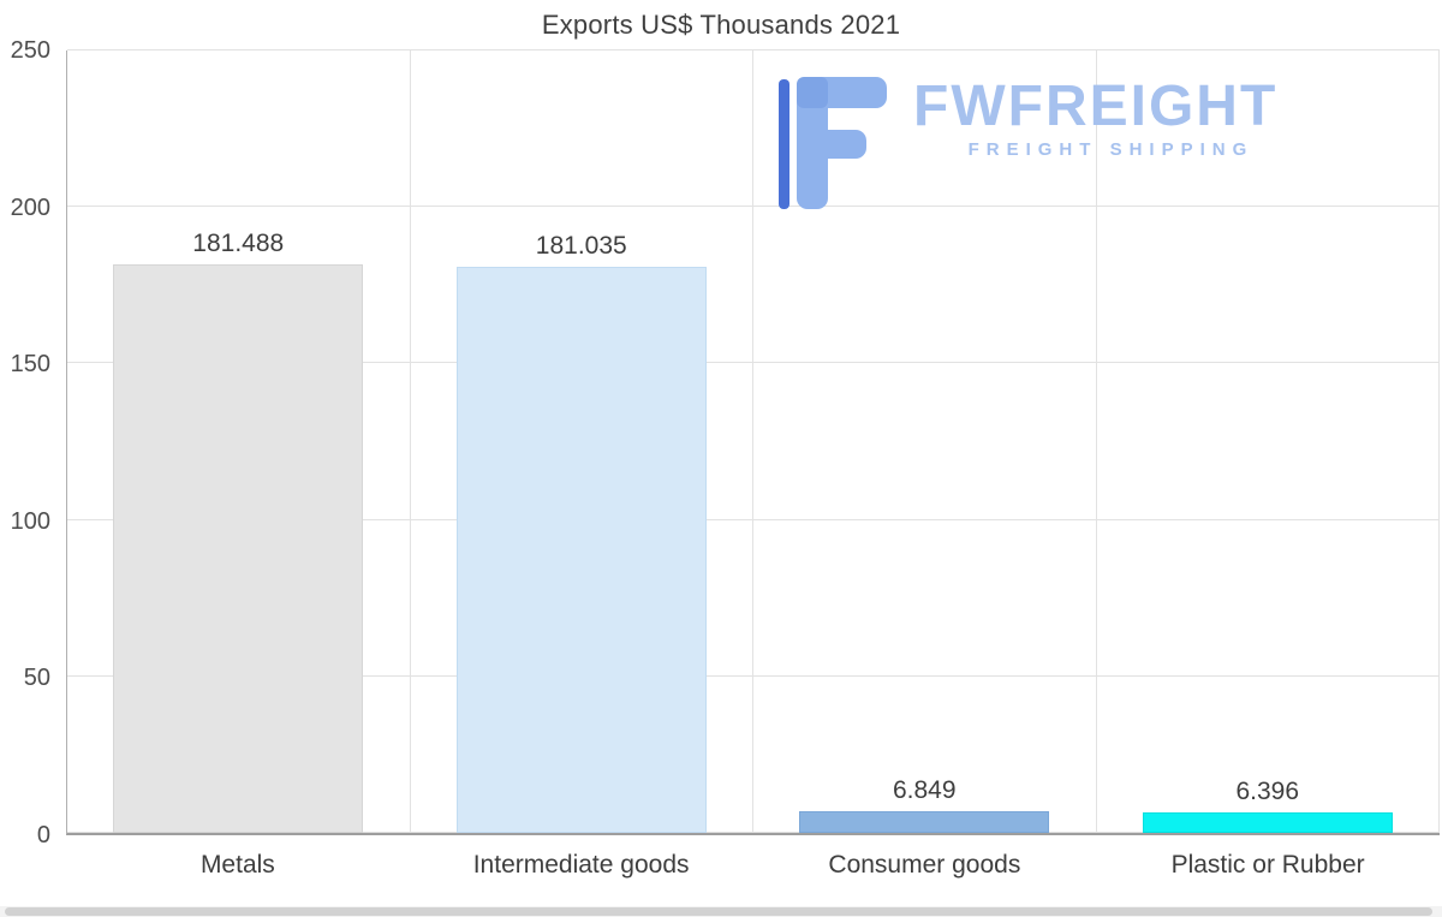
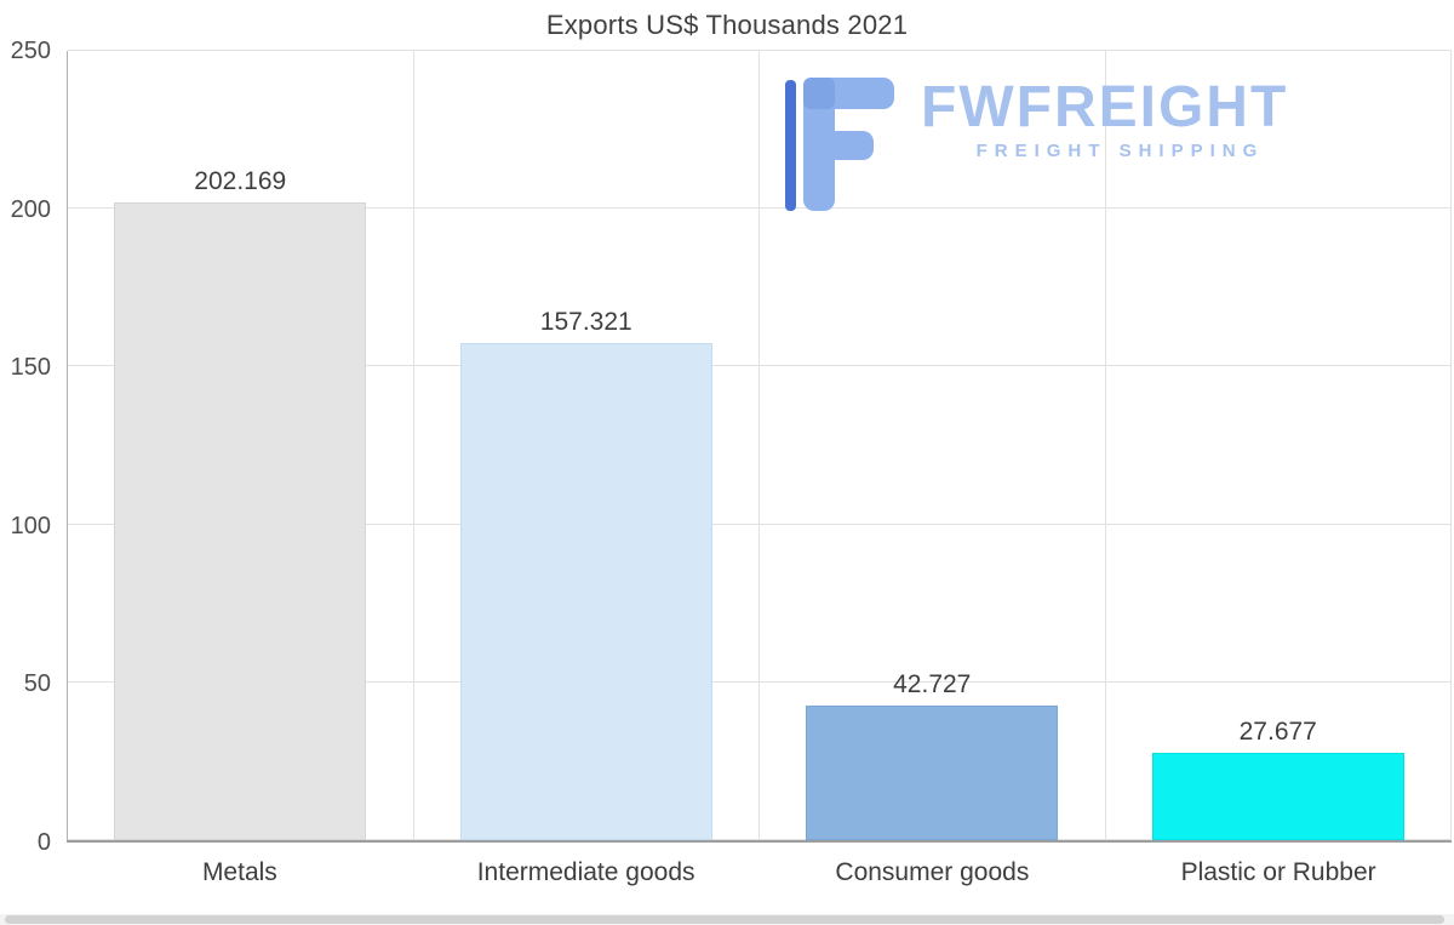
Metals: 181.488 -> 202.169
Intermediate goods: 181.035 -> 157.321
Consumer goods: 6.849 -> 42.727
Plastic or Rubber: 6.396 -> 27.677
